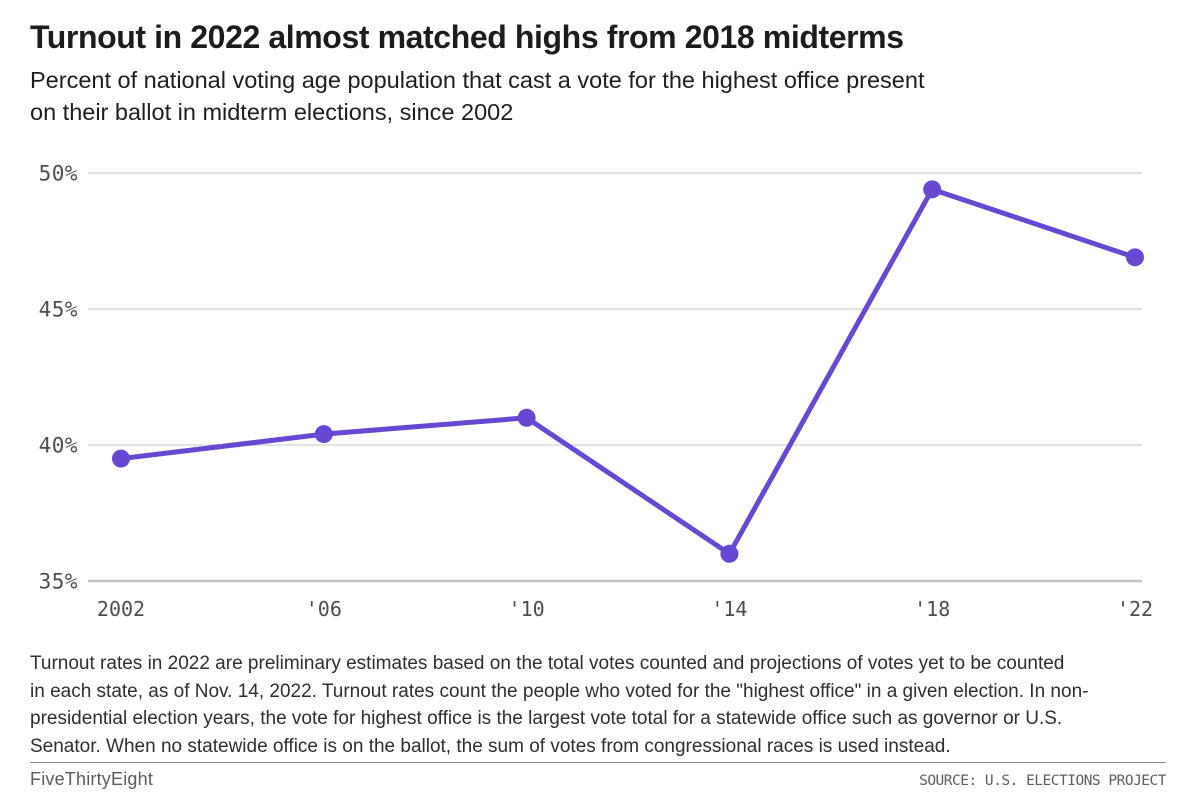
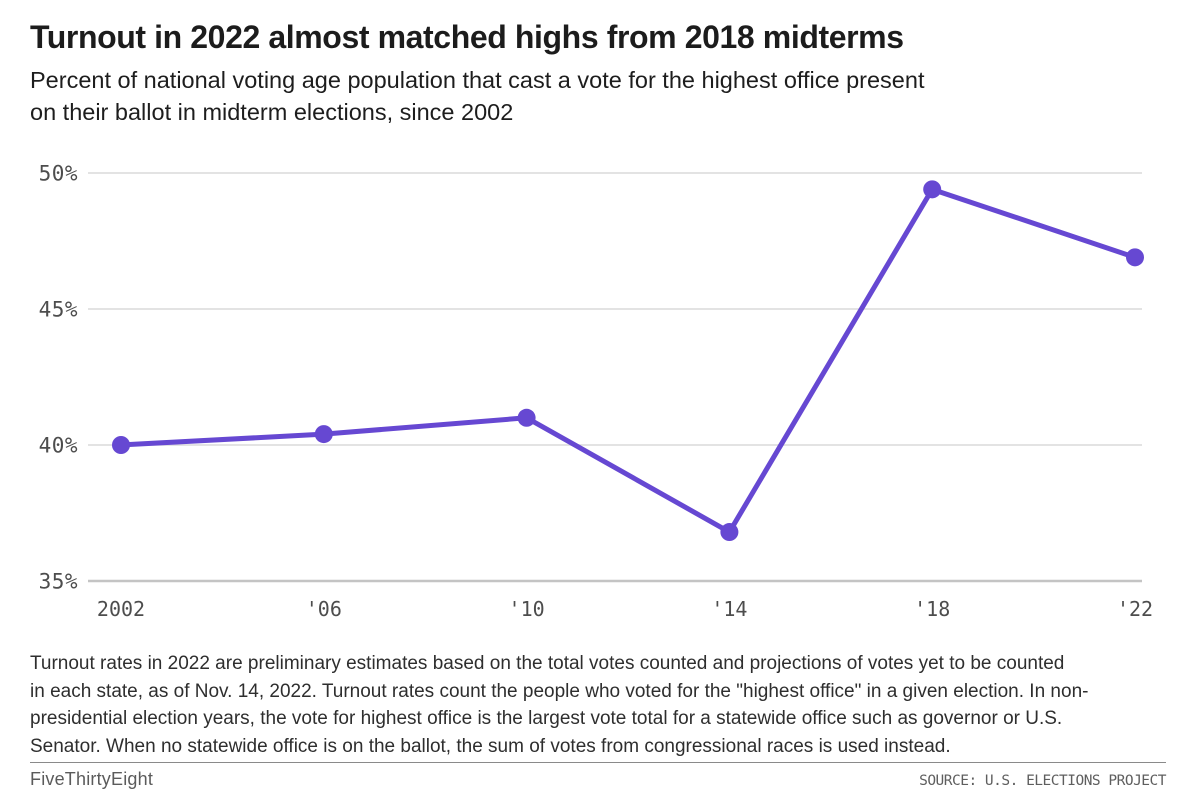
2002: 39.5% -> 40.0%
'14: 36.0% -> 36.8%
